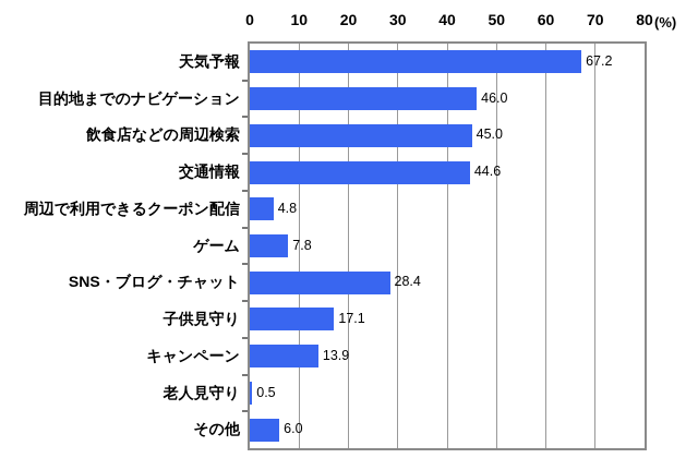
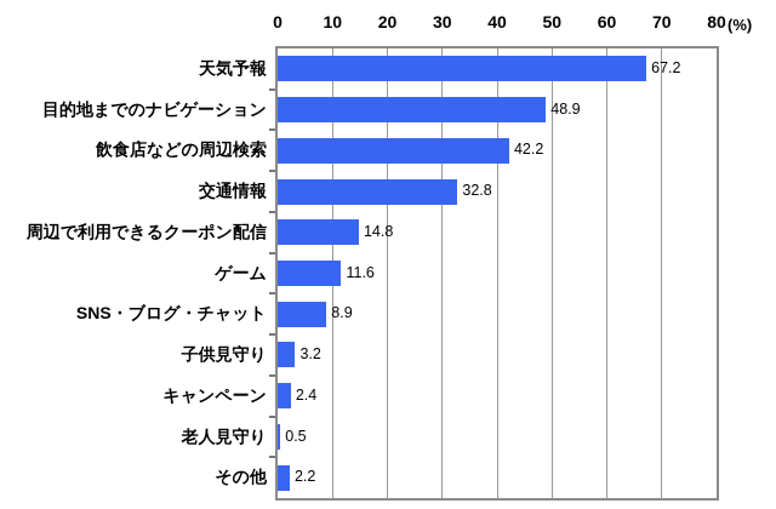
目的地までのナビゲーション: 46.0 -> 48.9
飲食店などの周辺検索: 45.0 -> 42.2
交通情報: 44.6 -> 32.8
周辺で利用できるクーポン配信: 4.8 -> 14.8
ゲーム: 7.8 -> 11.6
SNS・ブログ・チャット: 28.4 -> 8.9
子供見守り: 17.1 -> 3.2
キャンペーン: 13.9 -> 2.4
その他: 6.0 -> 2.2
